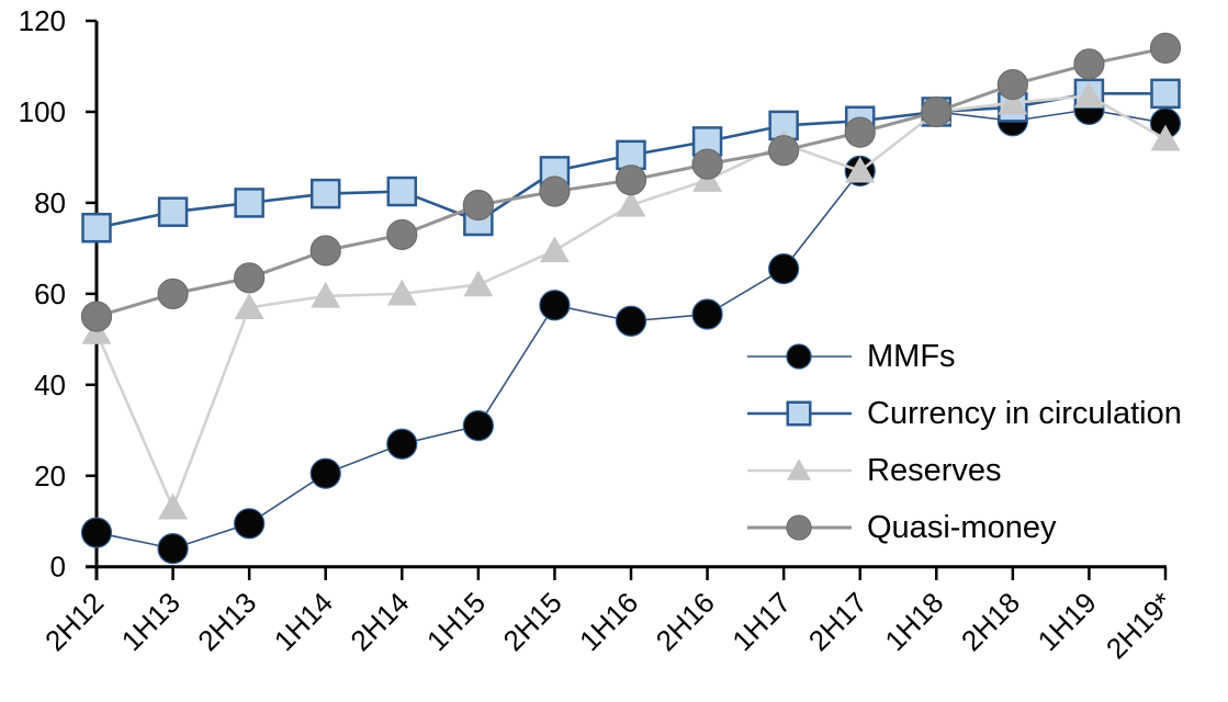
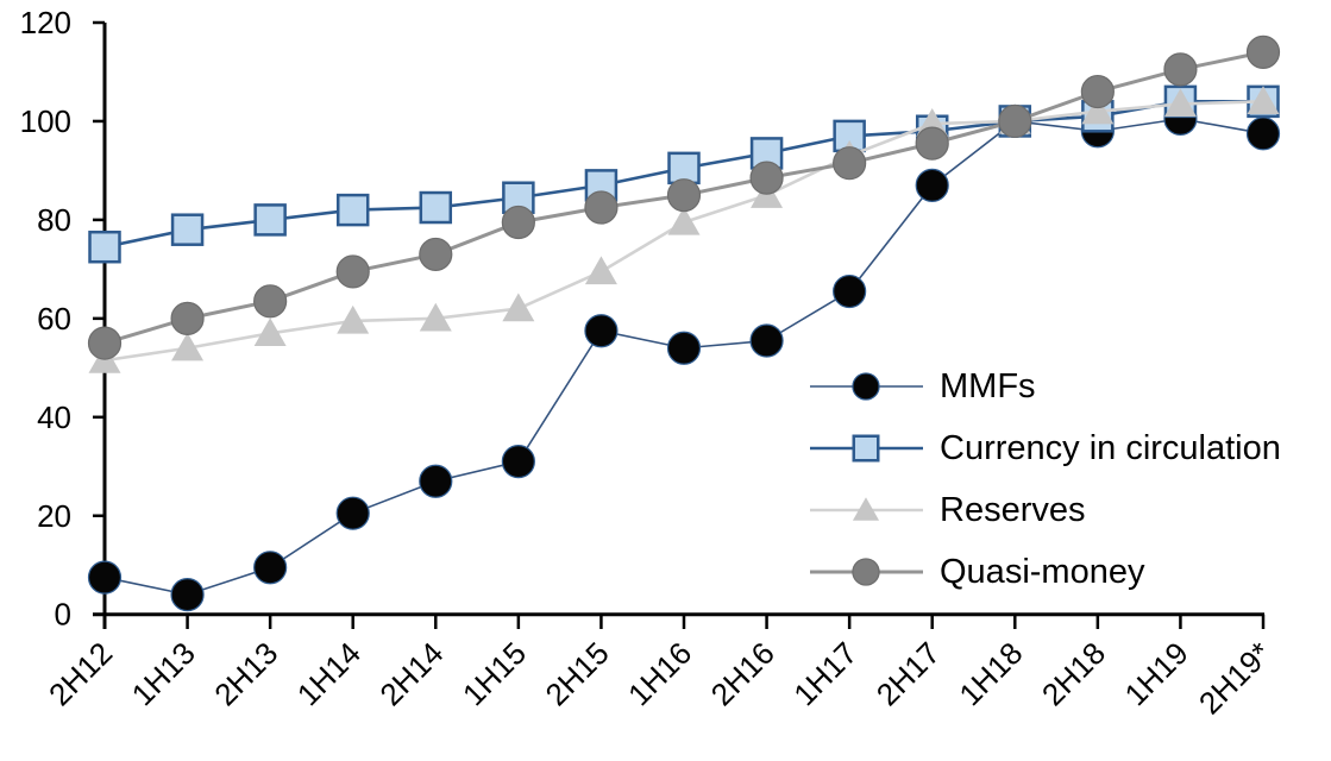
Reserves/1H13: 13 -> 54
Currency in circulation/1H15: 76 -> 84
Reserves/2H17: 87 -> 100
Reserves/2H19*: 94 -> 104
